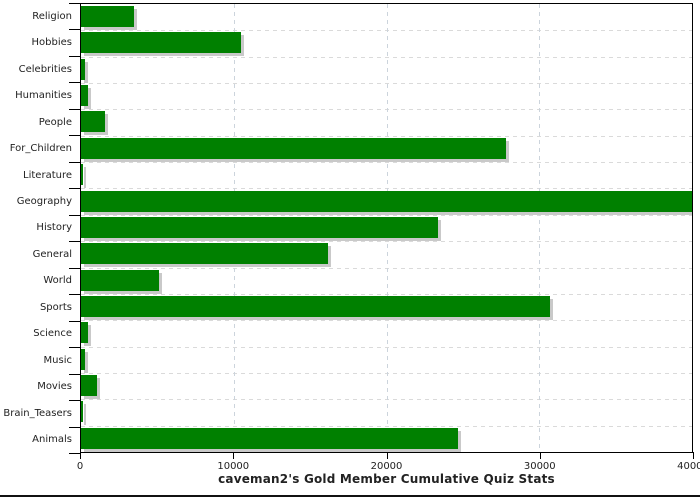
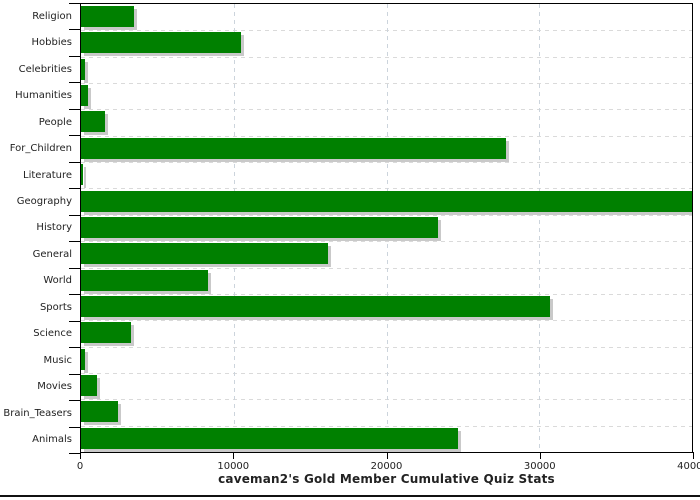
World: 5100 -> 8300
Science: 500 -> 3300
Brain_Teasers: 200 -> 2400
